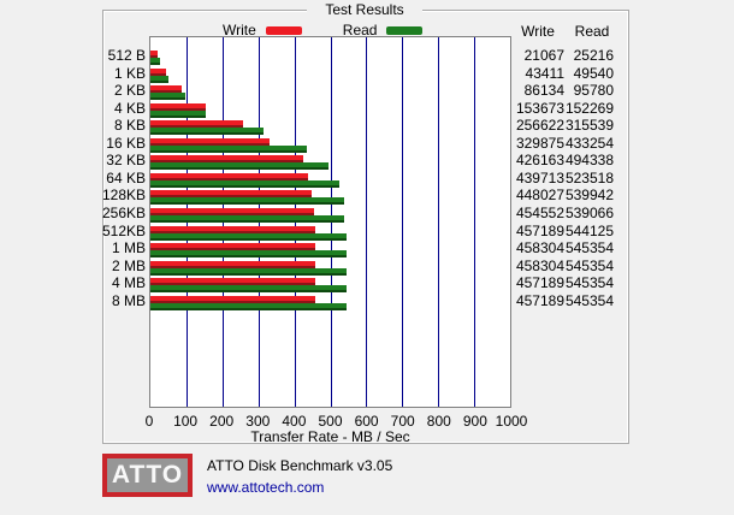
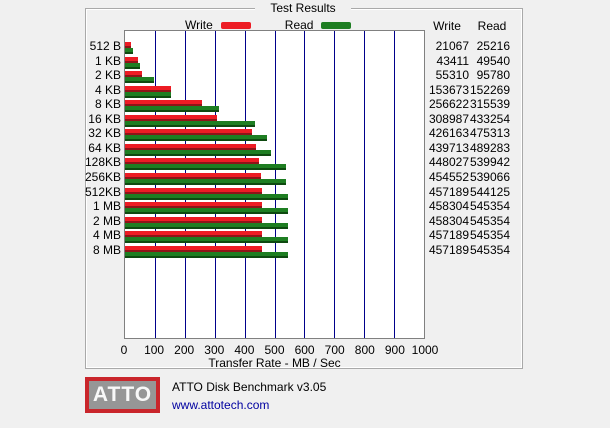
Write/2 KB: 86134 -> 55310
Write/16 KB: 329875 -> 308987
Read/32 KB: 494338 -> 475313
Read/64 KB: 523518 -> 489283
